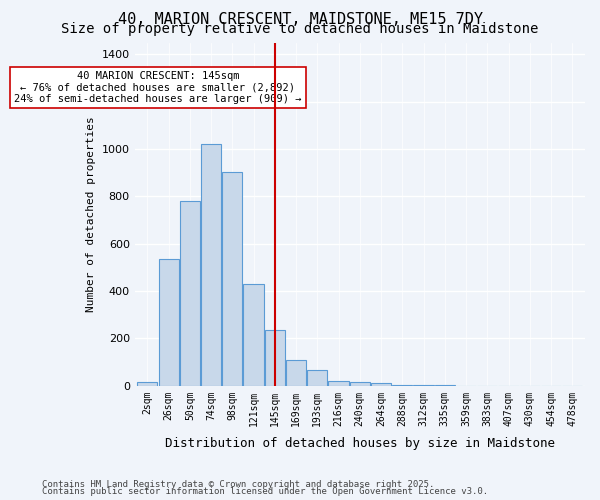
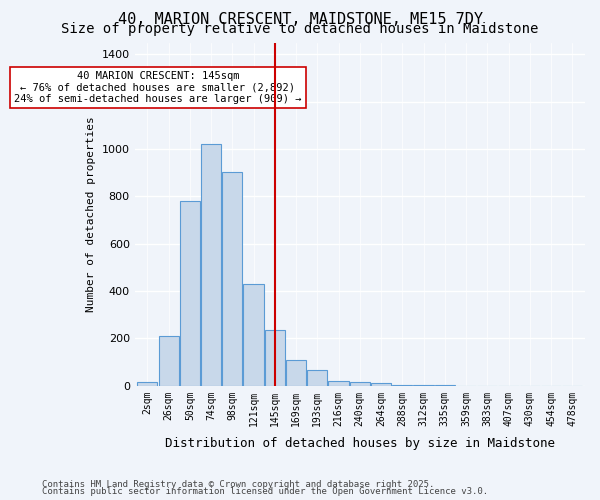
26sqm: 535 -> 210
